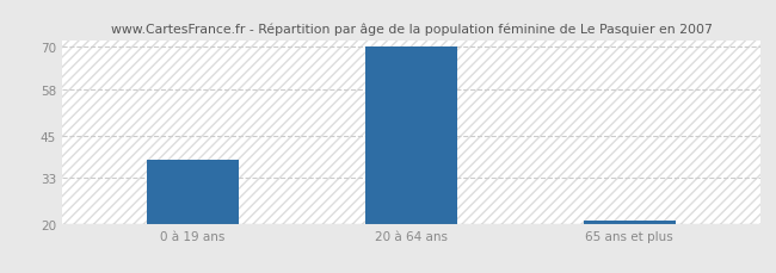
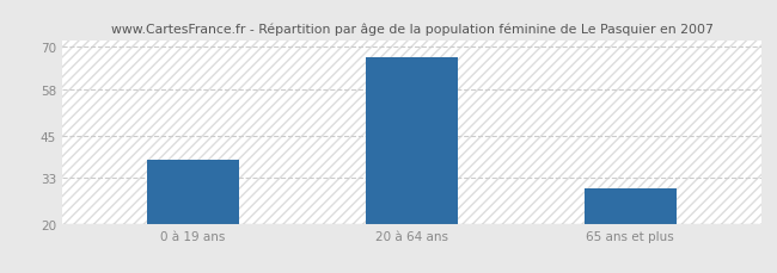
20 à 64 ans: 70 -> 67
65 ans et plus: 21 -> 30
